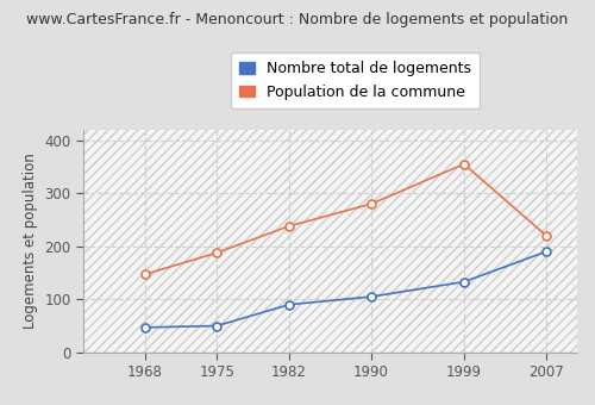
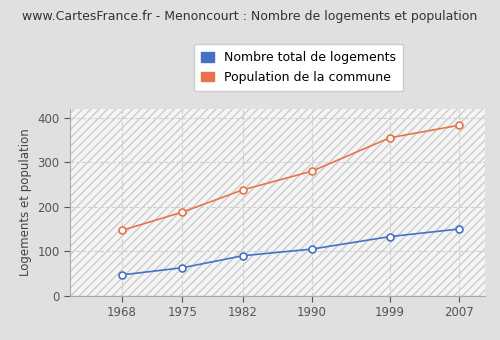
Nombre total de logements/1975: 50 -> 63
Nombre total de logements/2007: 190 -> 150
Population de la commune/2007: 220 -> 383
